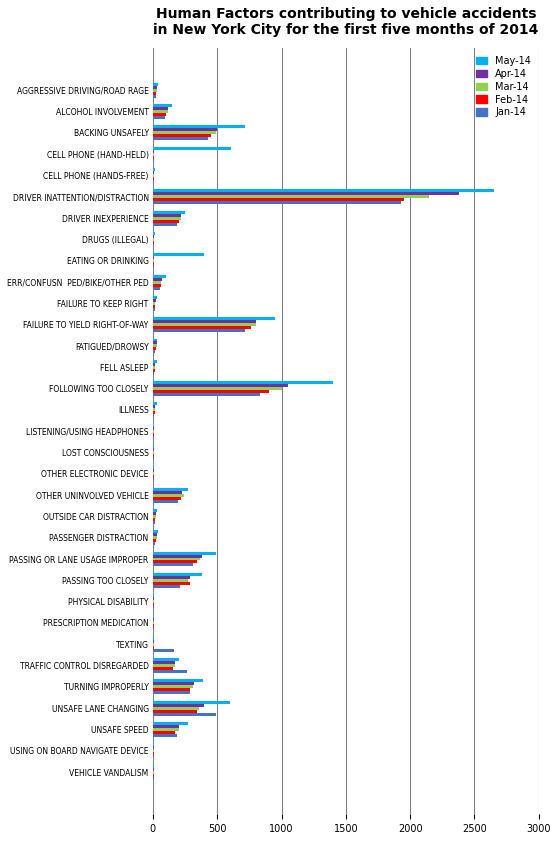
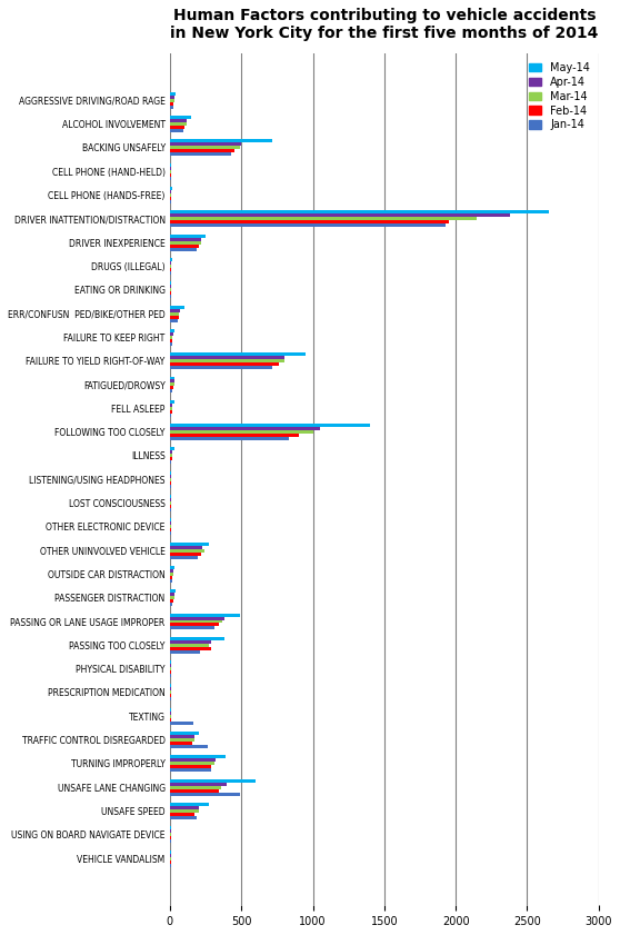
May-14/CELL PHONE (HAND-HELD): 610 -> 10
May-14/EATING OR DRINKING: 400 -> 10
